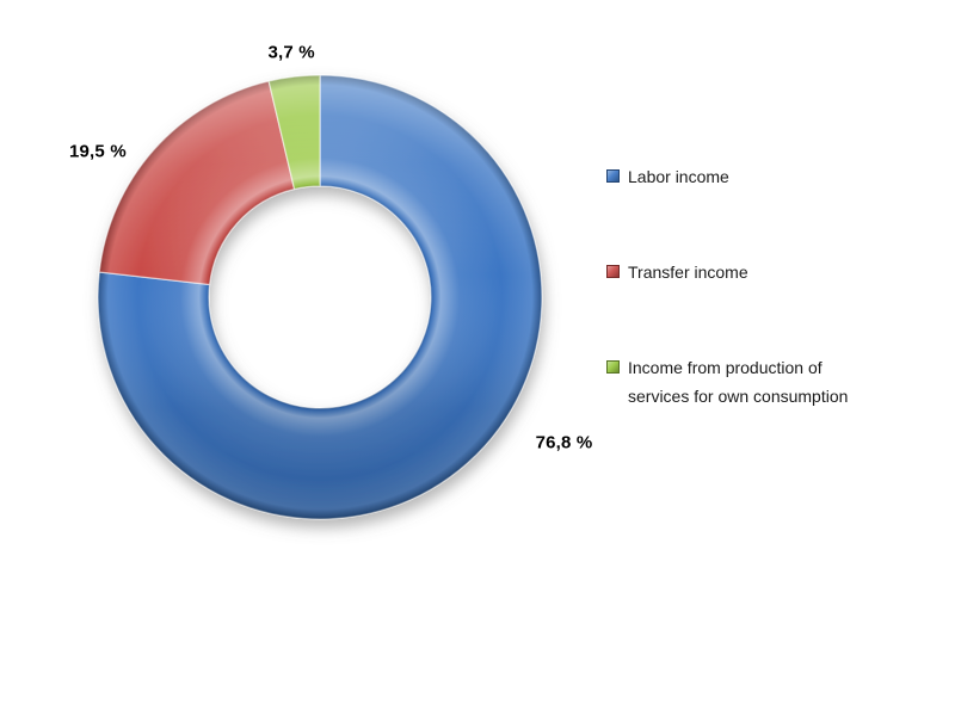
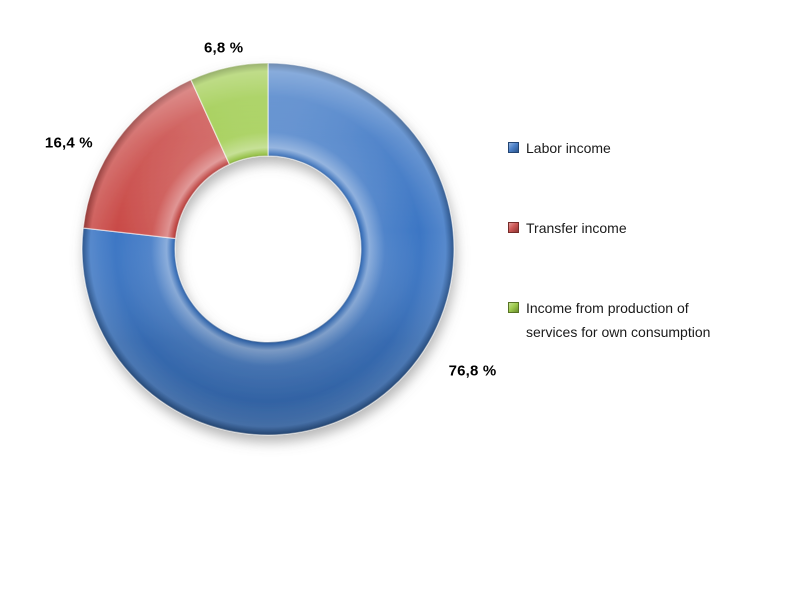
Transfer income: 19,5 -> 16,4
Income from production of services for own consumption: 3,7 -> 6,8
